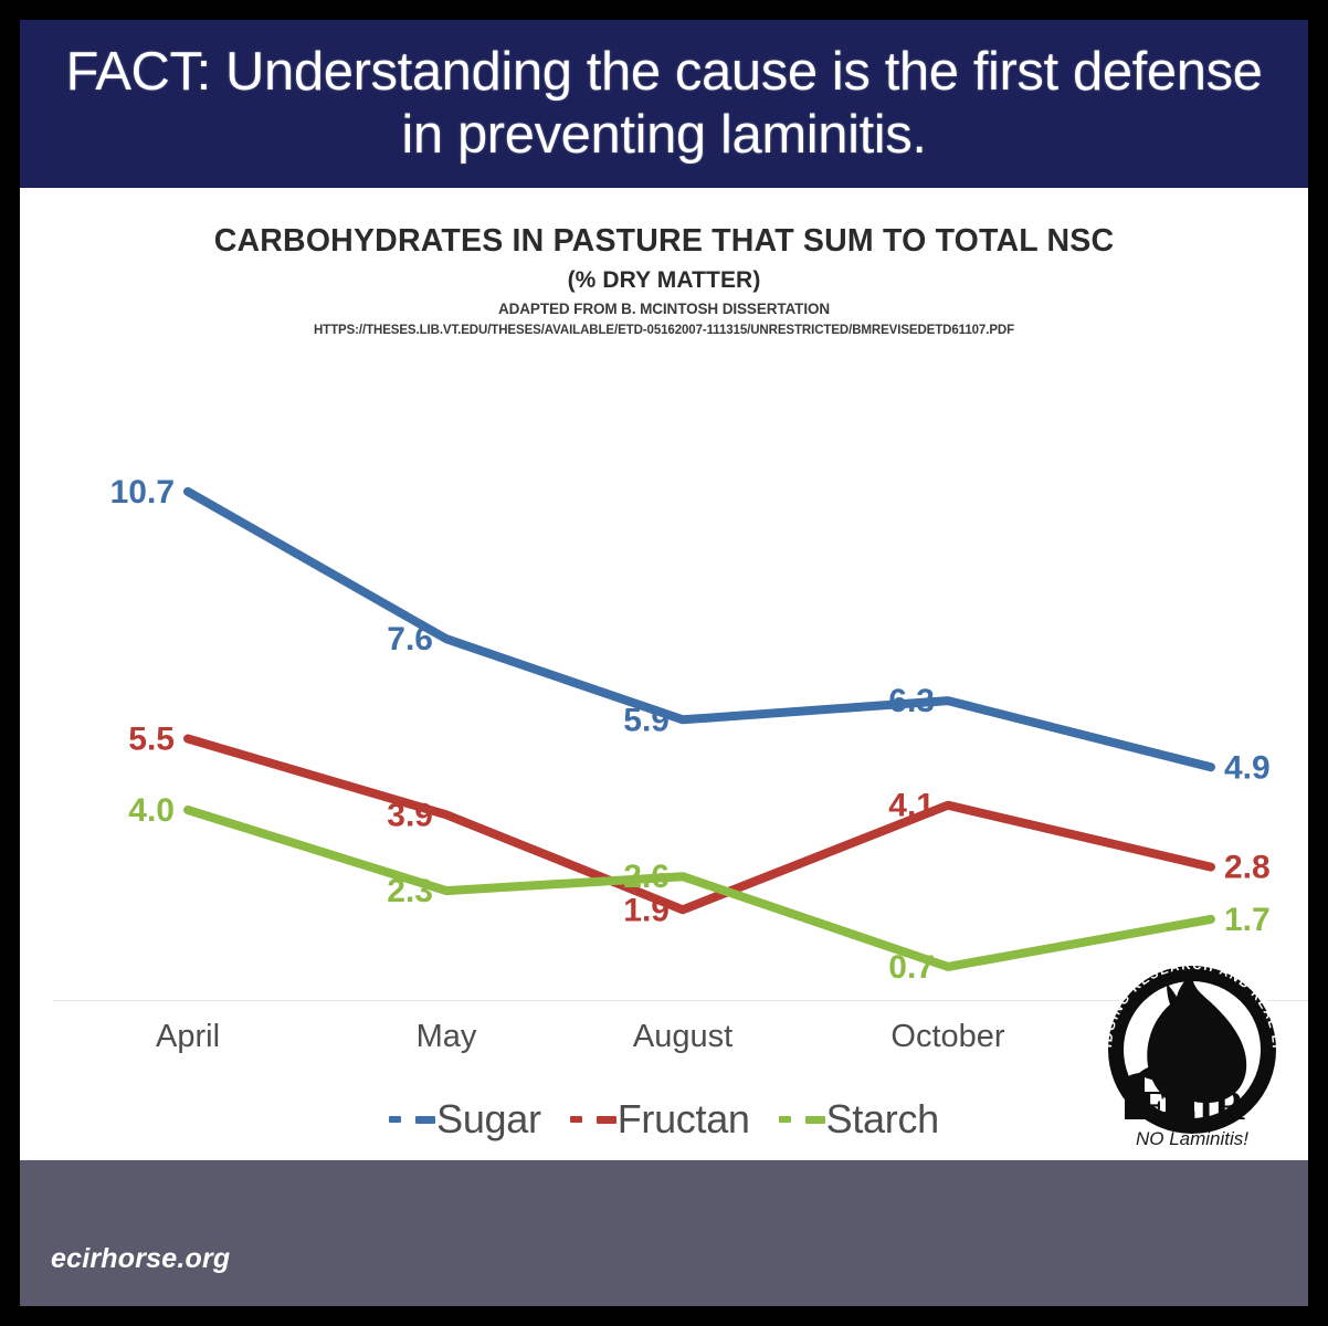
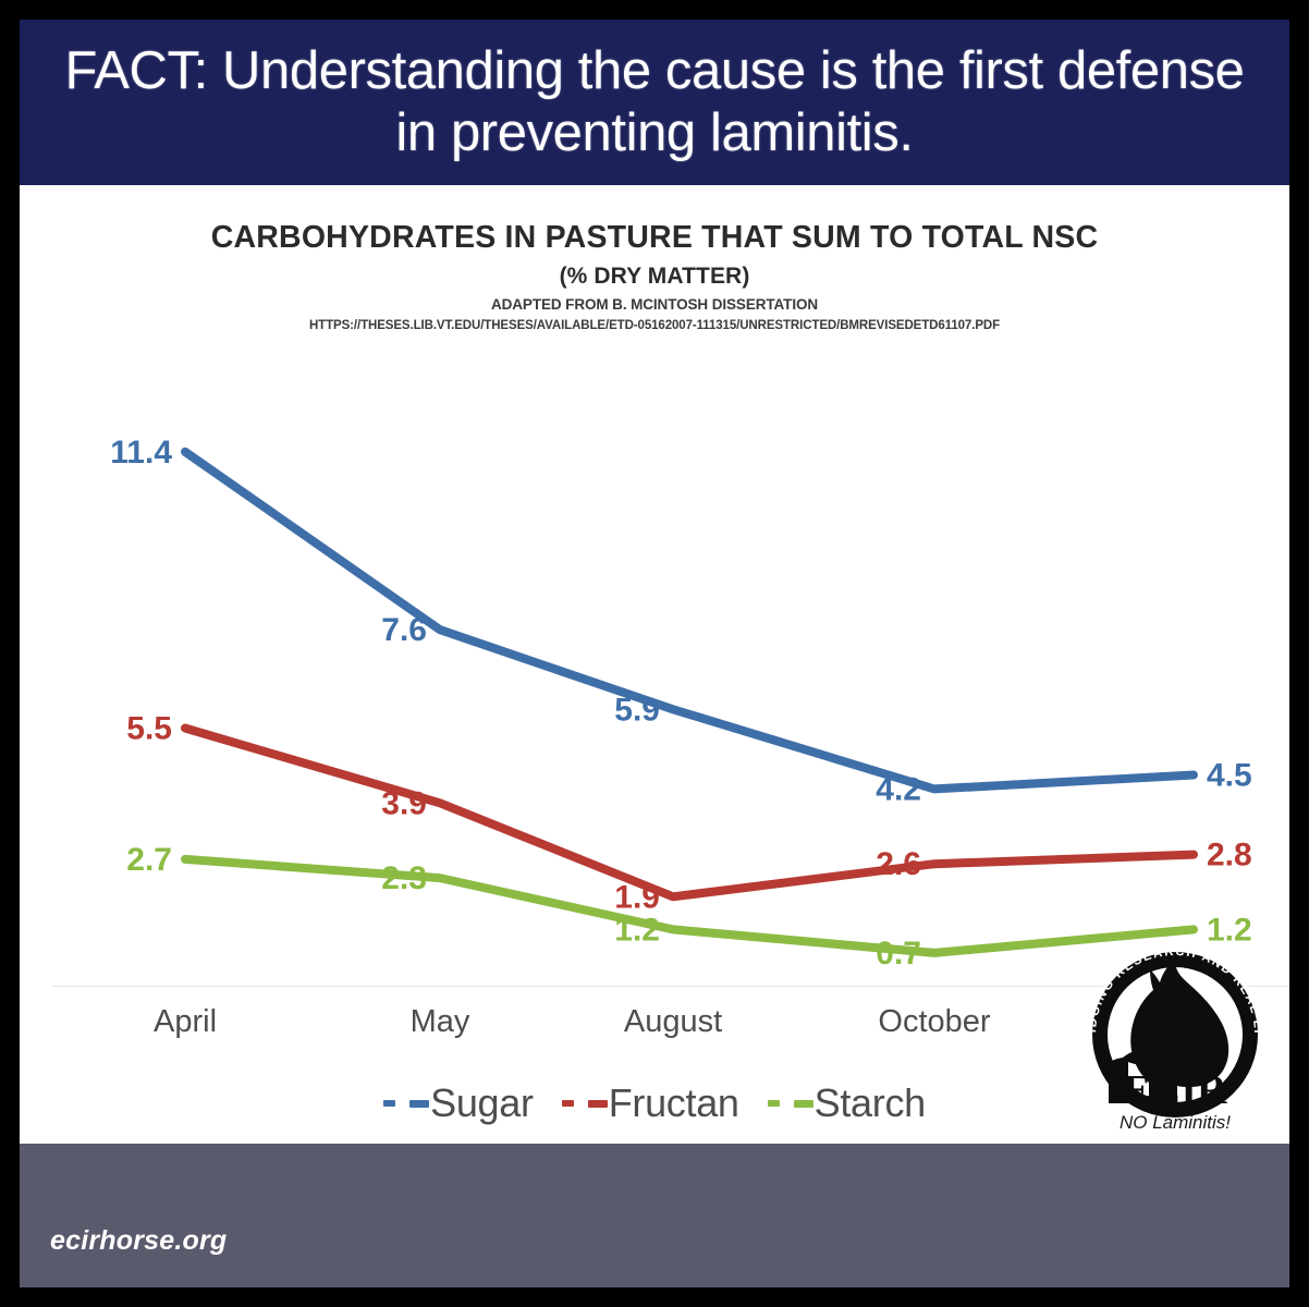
Sugar/April: 10.7 -> 11.4
Starch/April: 4.0 -> 2.7
Starch/August: 2.6 -> 1.2
Sugar/October: 6.3 -> 4.2
Fructan/October: 4.1 -> 2.6
Sugar/January: 4.9 -> 4.5
Starch/January: 1.7 -> 1.2
